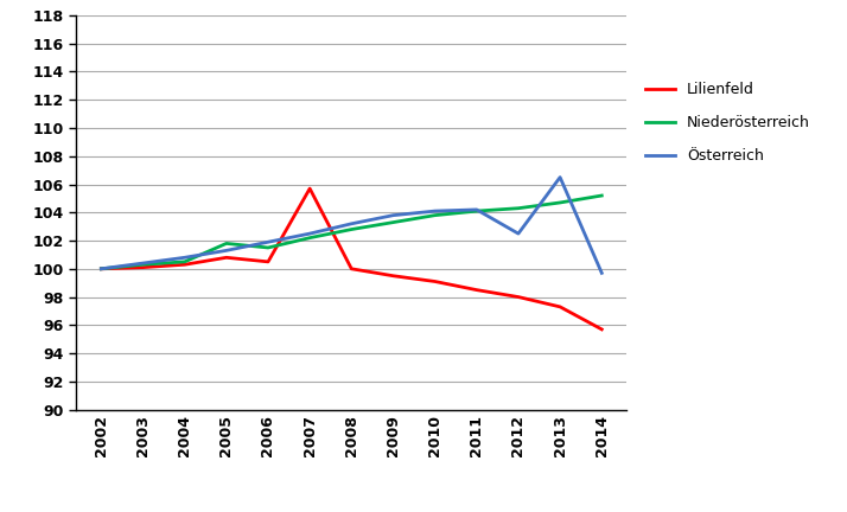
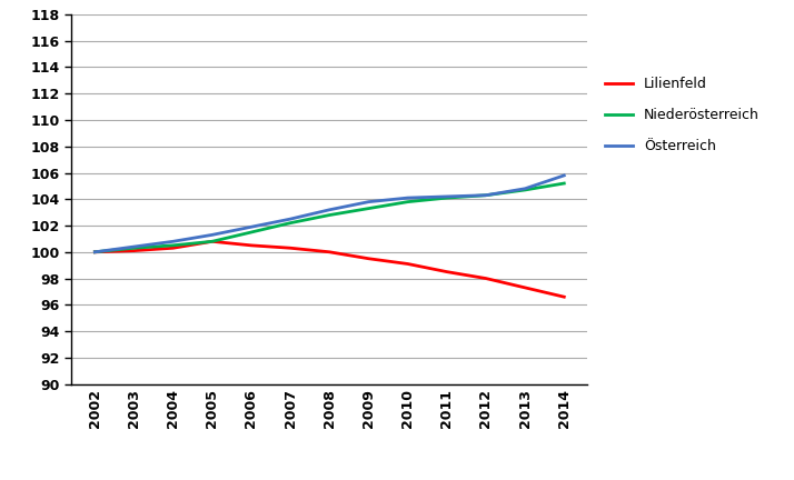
Niederösterreich/2005: 101.8 -> 100.8
Lilienfeld/2007: 105.7 -> 100.3
Österreich/2012: 102.5 -> 104.3
Österreich/2013: 106.5 -> 104.8
Lilienfeld/2014: 95.7 -> 96.6
Österreich/2014: 99.7 -> 105.8
